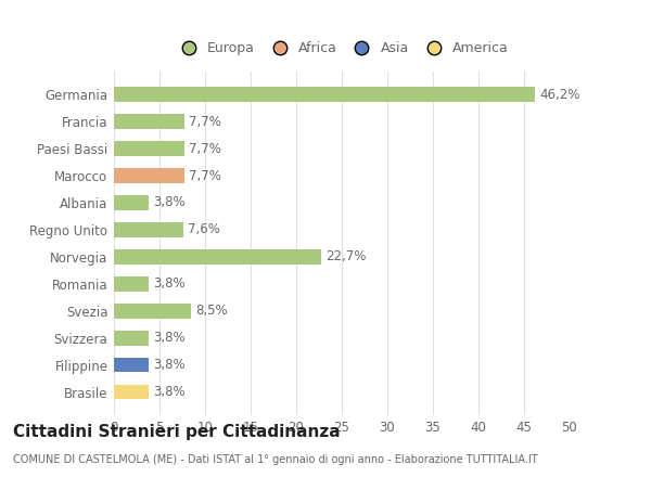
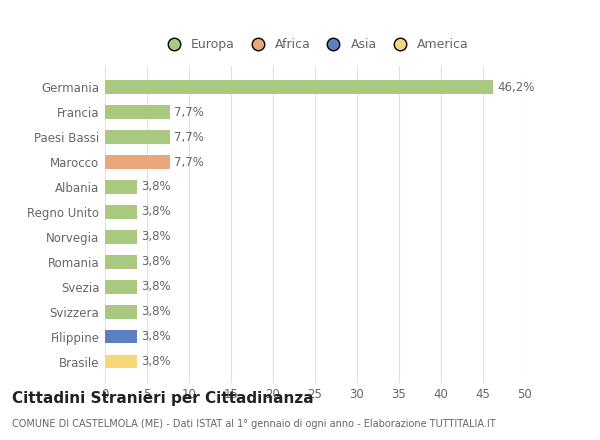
Regno Unito: 7,6% -> 3,8%
Norvegia: 22,7% -> 3,8%
Svezia: 8,5% -> 3,8%
